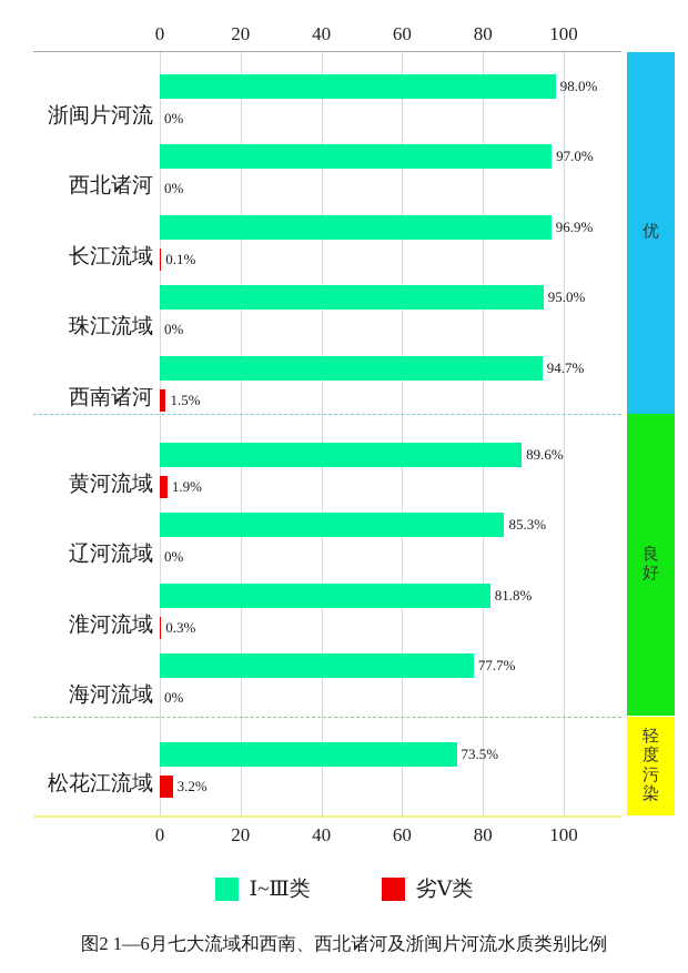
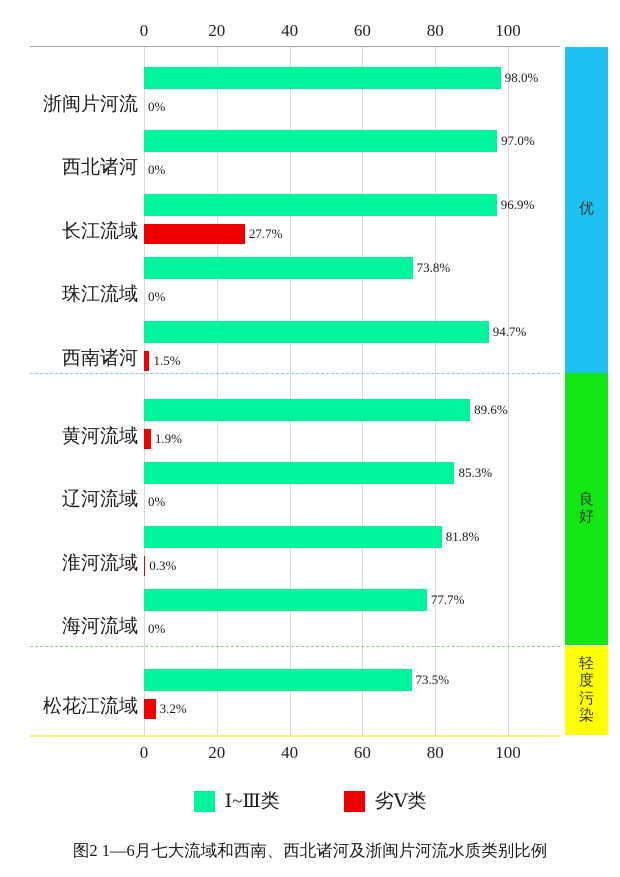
劣Ⅴ类/长江流域: 0.1% -> 27.7%
Ⅰ~Ⅲ类/珠江流域: 95.0% -> 73.8%
